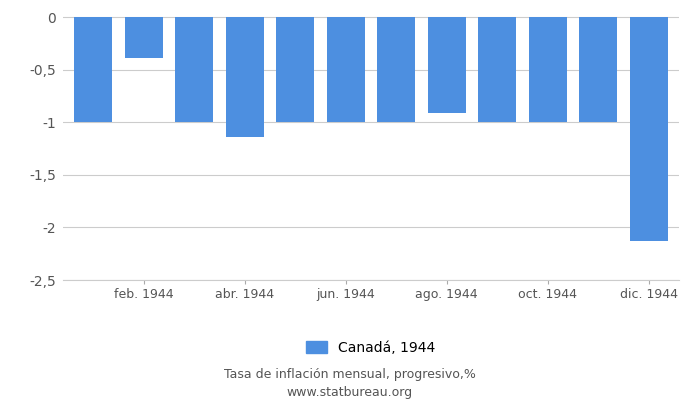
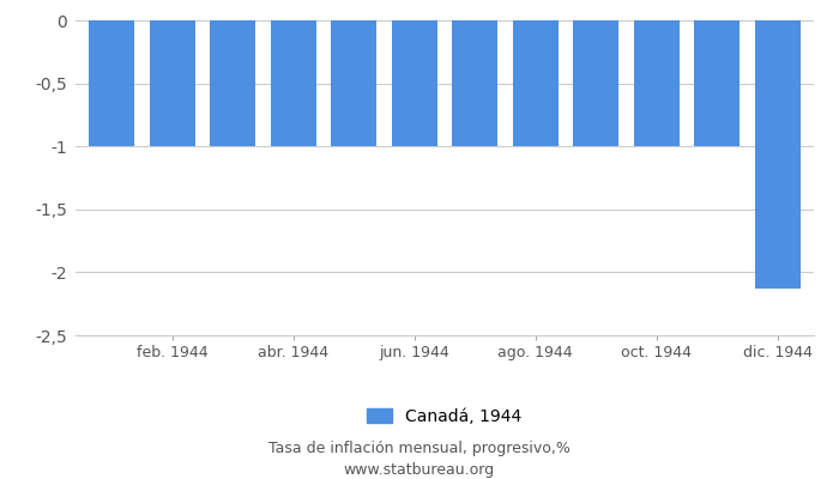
feb. 1944: -0,39 -> -1,00
abr. 1944: -1,14 -> -1,00
ago. 1944: -0,91 -> -1,00
